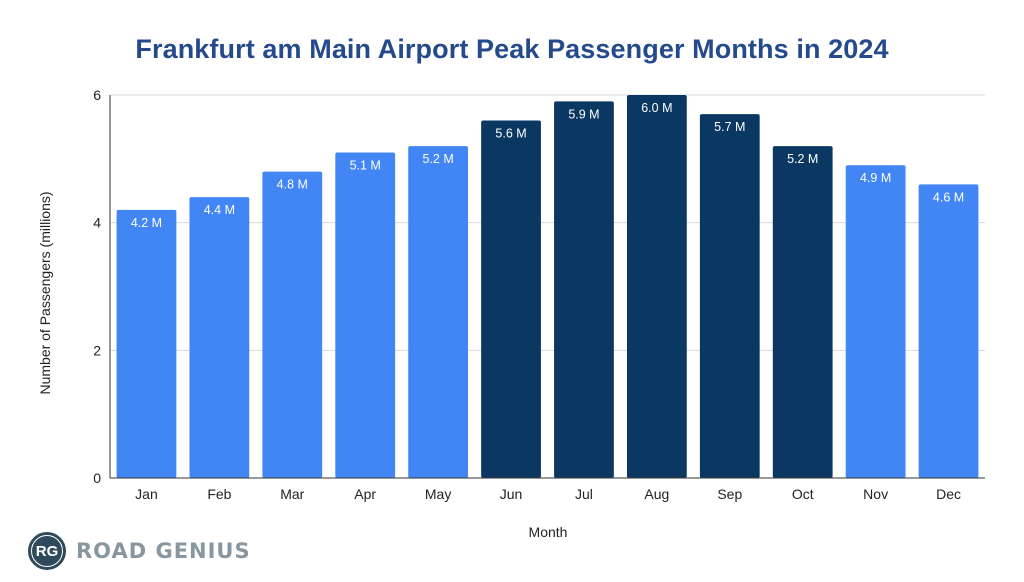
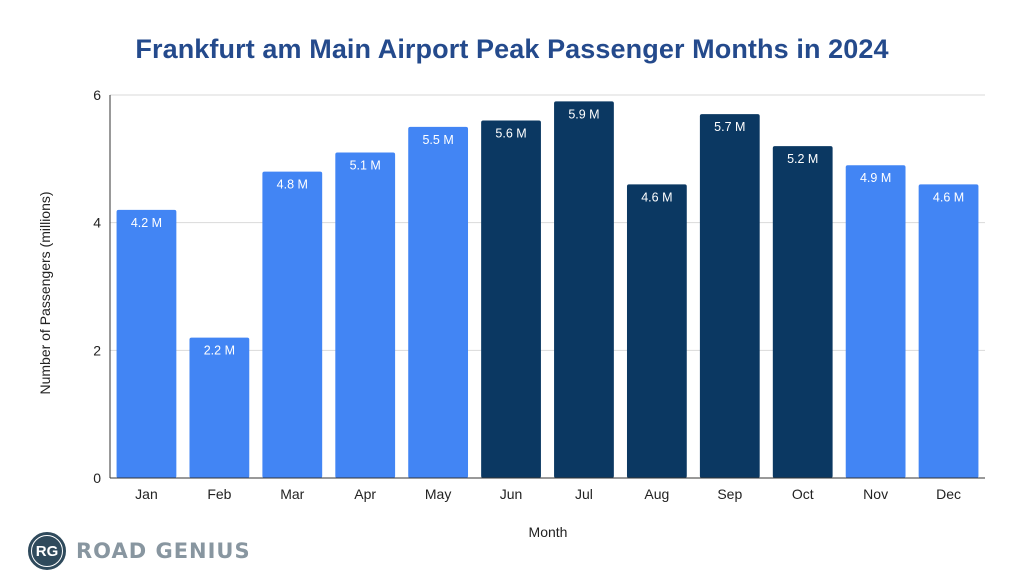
Feb: 4.4 -> 2.2
May: 5.2 -> 5.5
Aug: 6.0 -> 4.6
